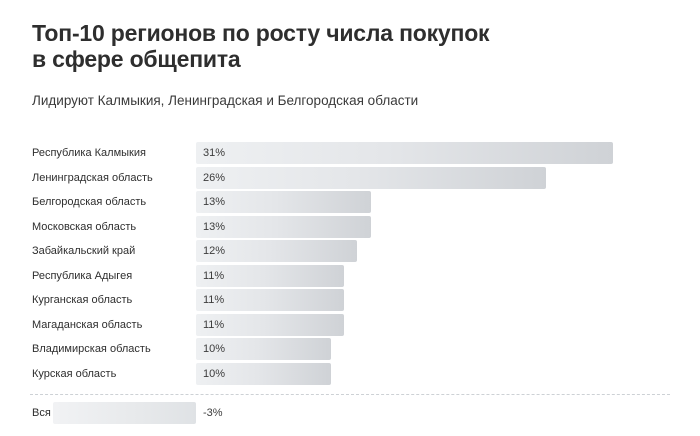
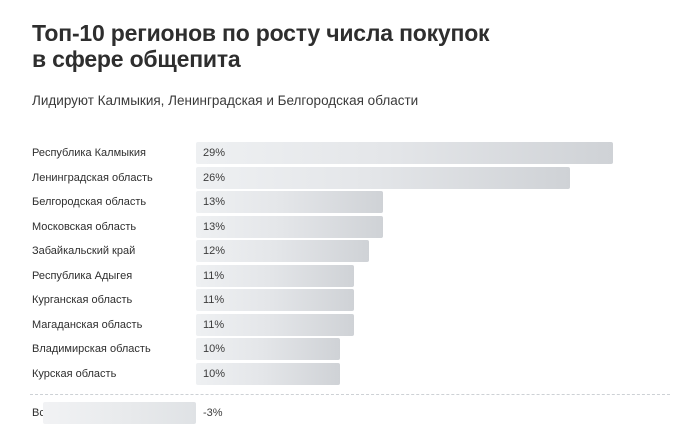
Республика Калмыкия: 31% -> 29%
